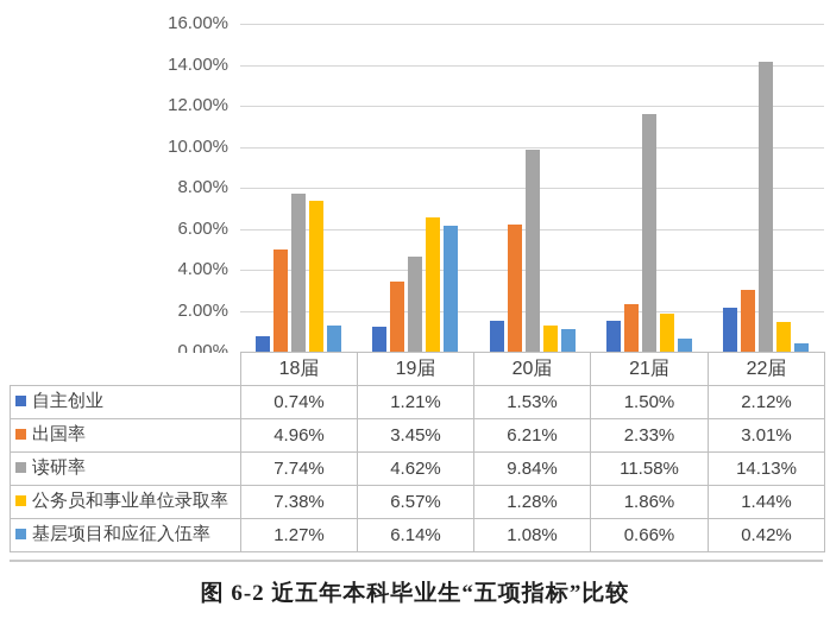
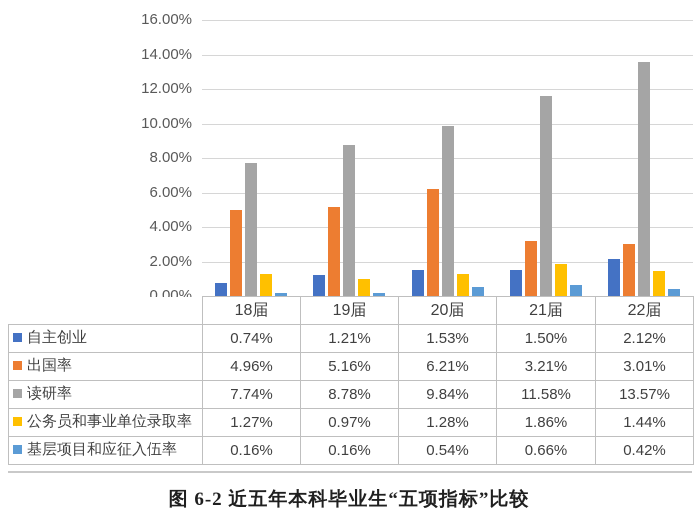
公务员和事业单位录取率/18届: 7.38% -> 1.27%
基层项目和应征入伍率/18届: 1.27% -> 0.16%
出国率/19届: 3.45% -> 5.16%
读研率/19届: 4.62% -> 8.78%
公务员和事业单位录取率/19届: 6.57% -> 0.97%
基层项目和应征入伍率/19届: 6.14% -> 0.16%
基层项目和应征入伍率/20届: 1.08% -> 0.54%
出国率/21届: 2.33% -> 3.21%
读研率/22届: 14.13% -> 13.57%
